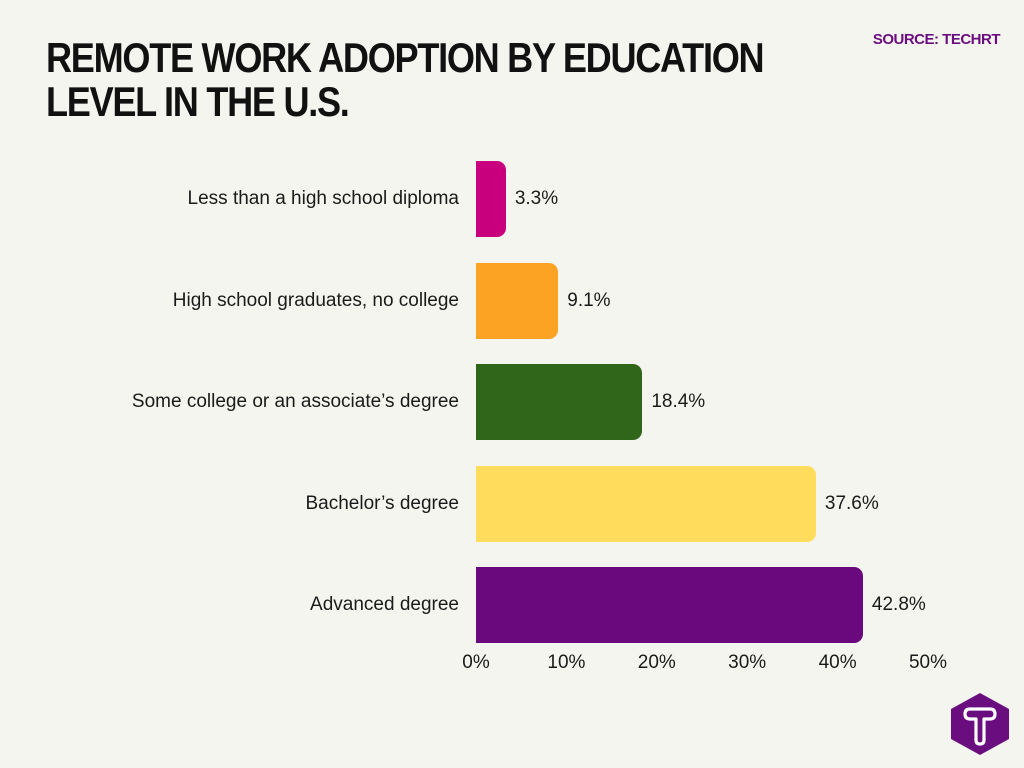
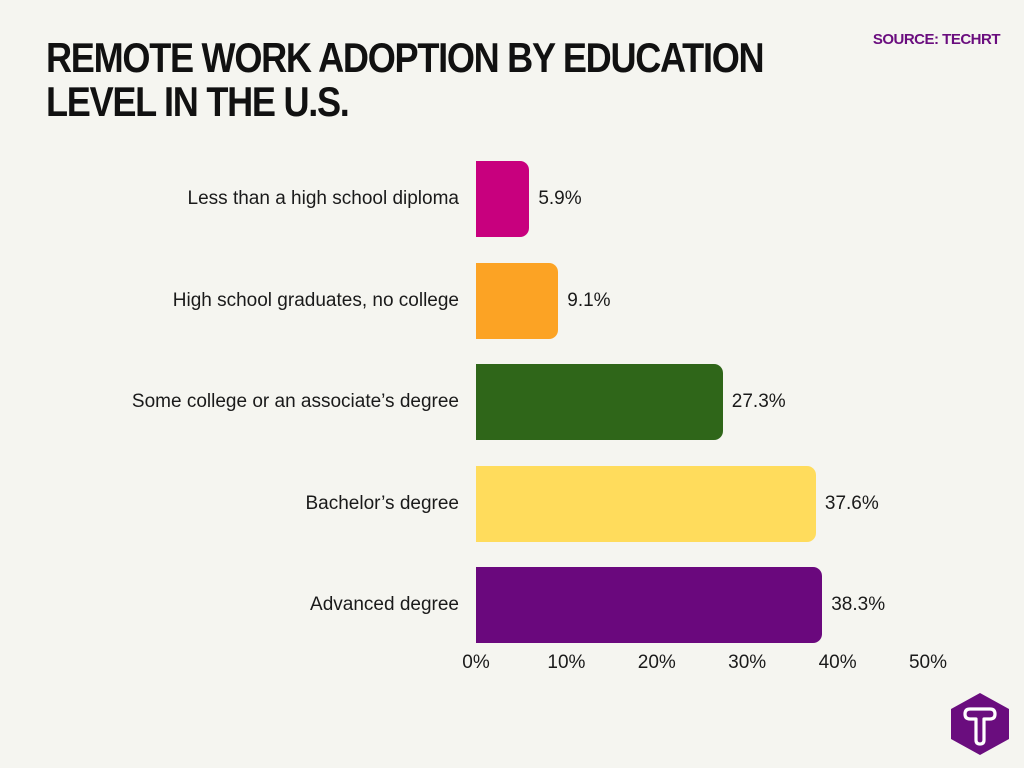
Less than a high school diploma: 3.3% -> 5.9%
Some college or an associate’s degree: 18.4% -> 27.3%
Advanced degree: 42.8% -> 38.3%
